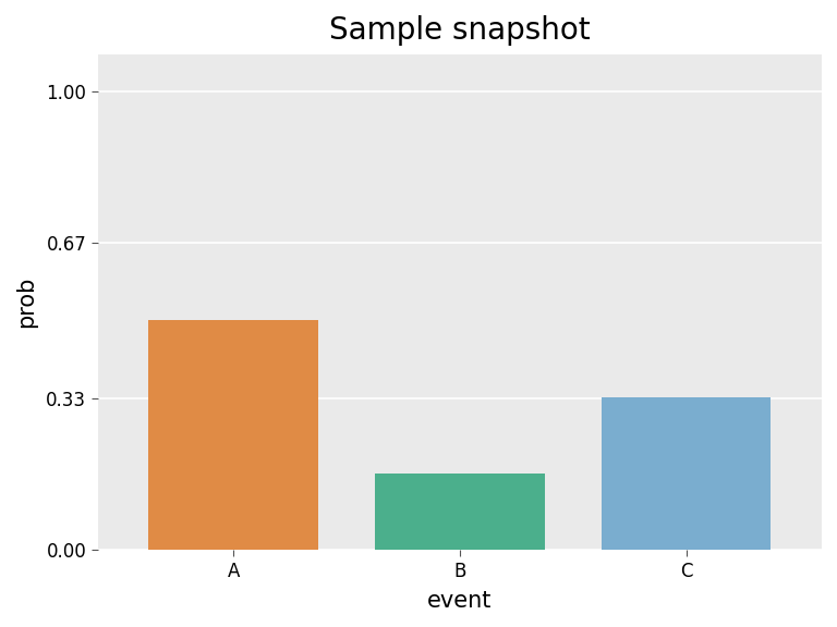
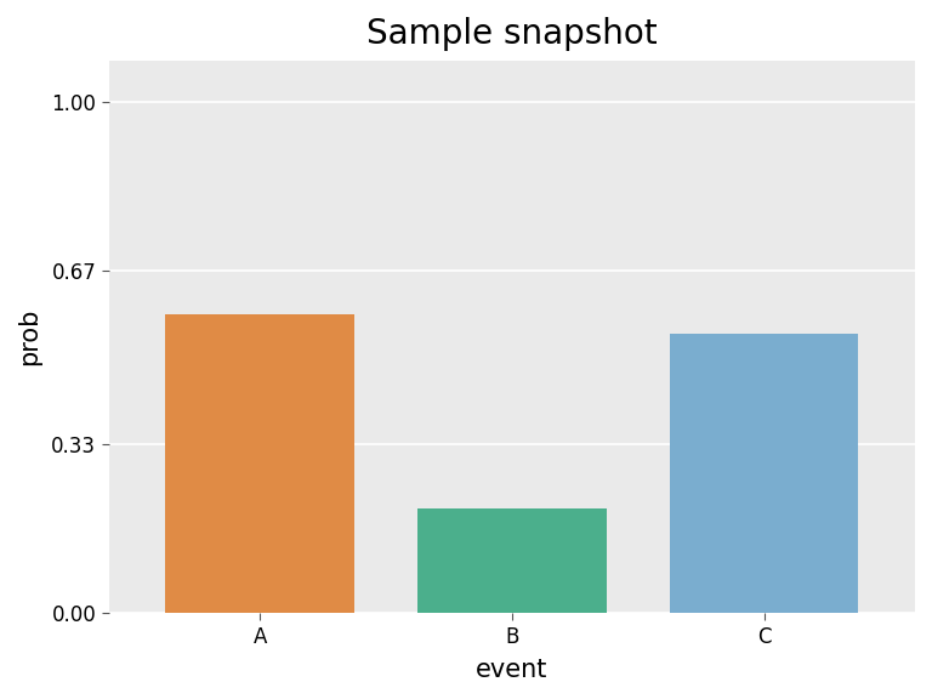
A: 0.500 -> 0.585
B: 0.167 -> 0.205
C: 0.333 -> 0.545
